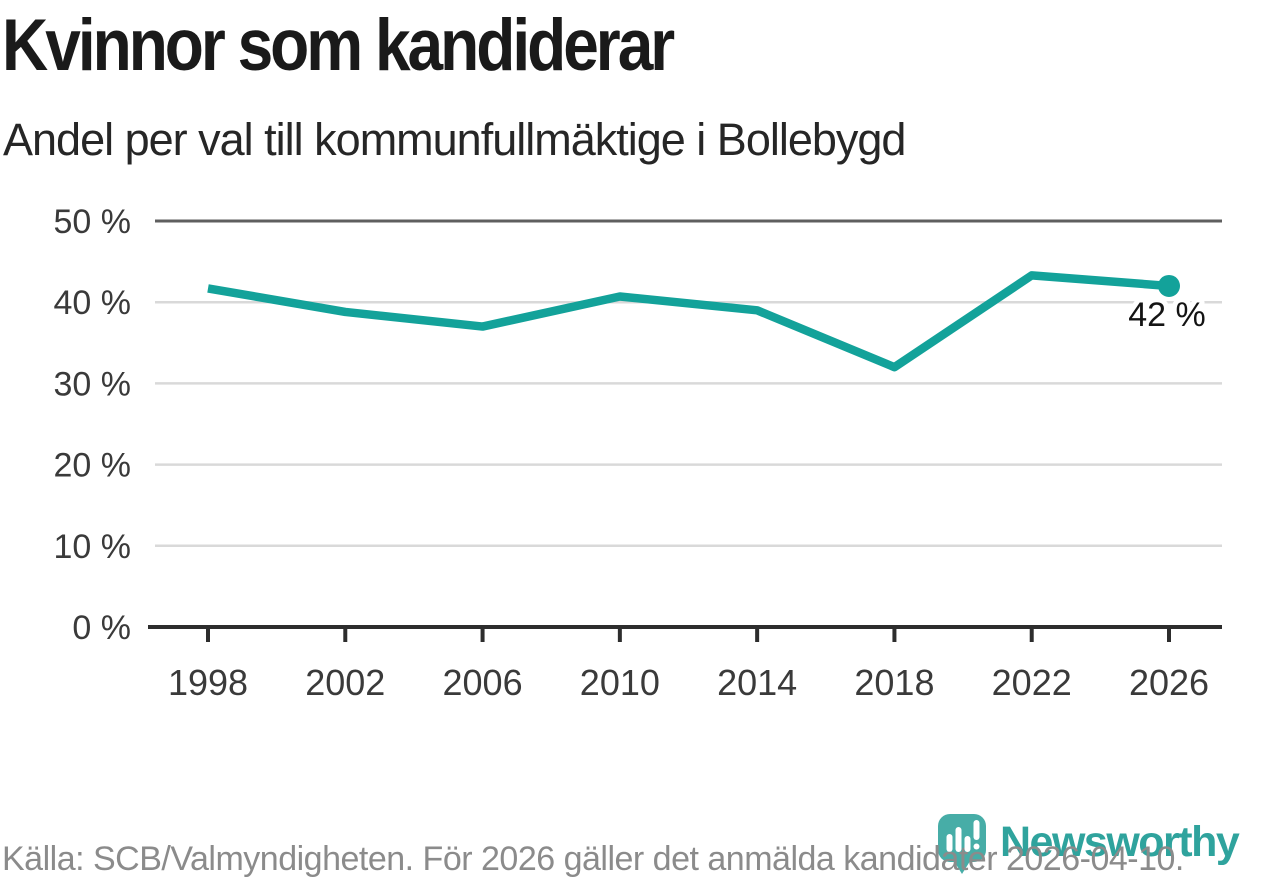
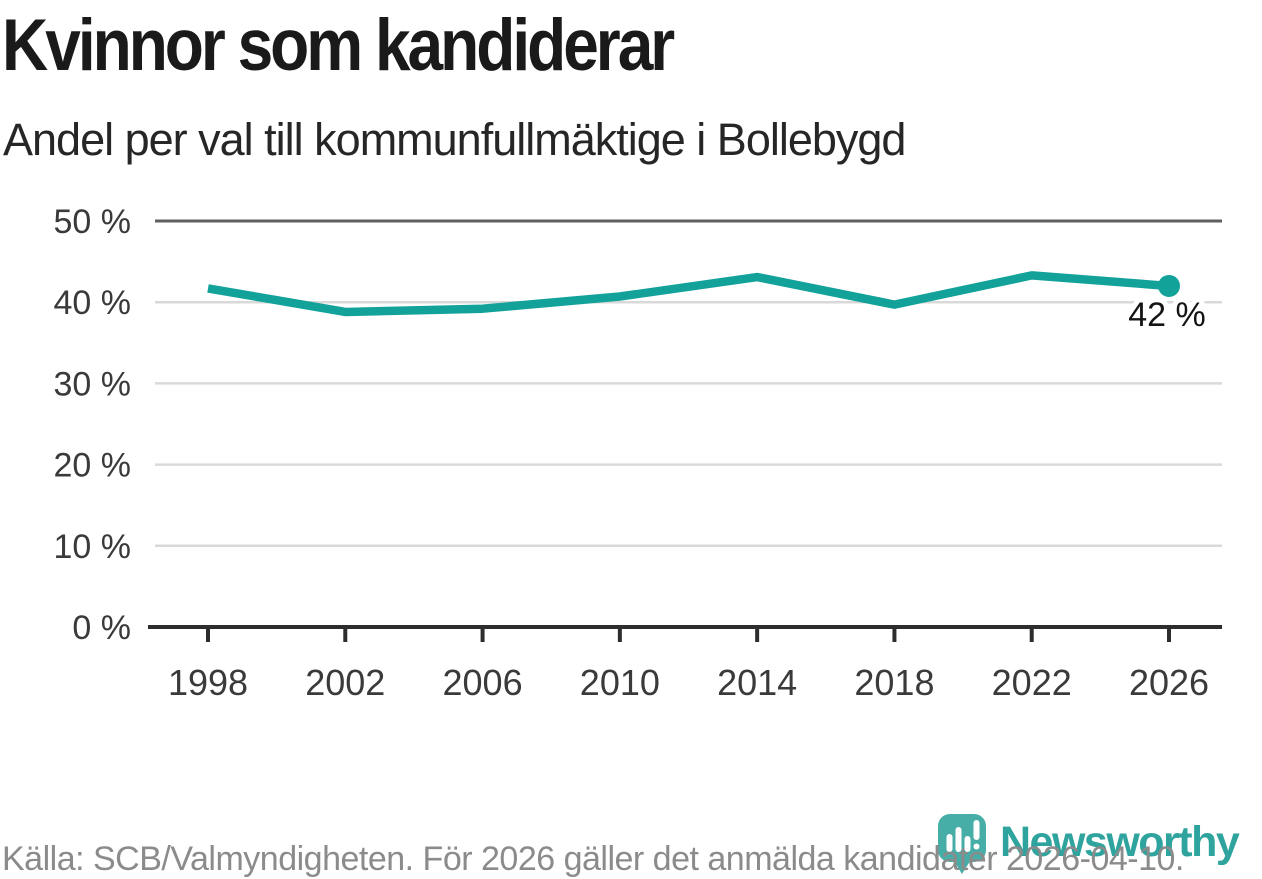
2006: 37% -> 39%
2014: 39% -> 43%
2018: 32% -> 40%
